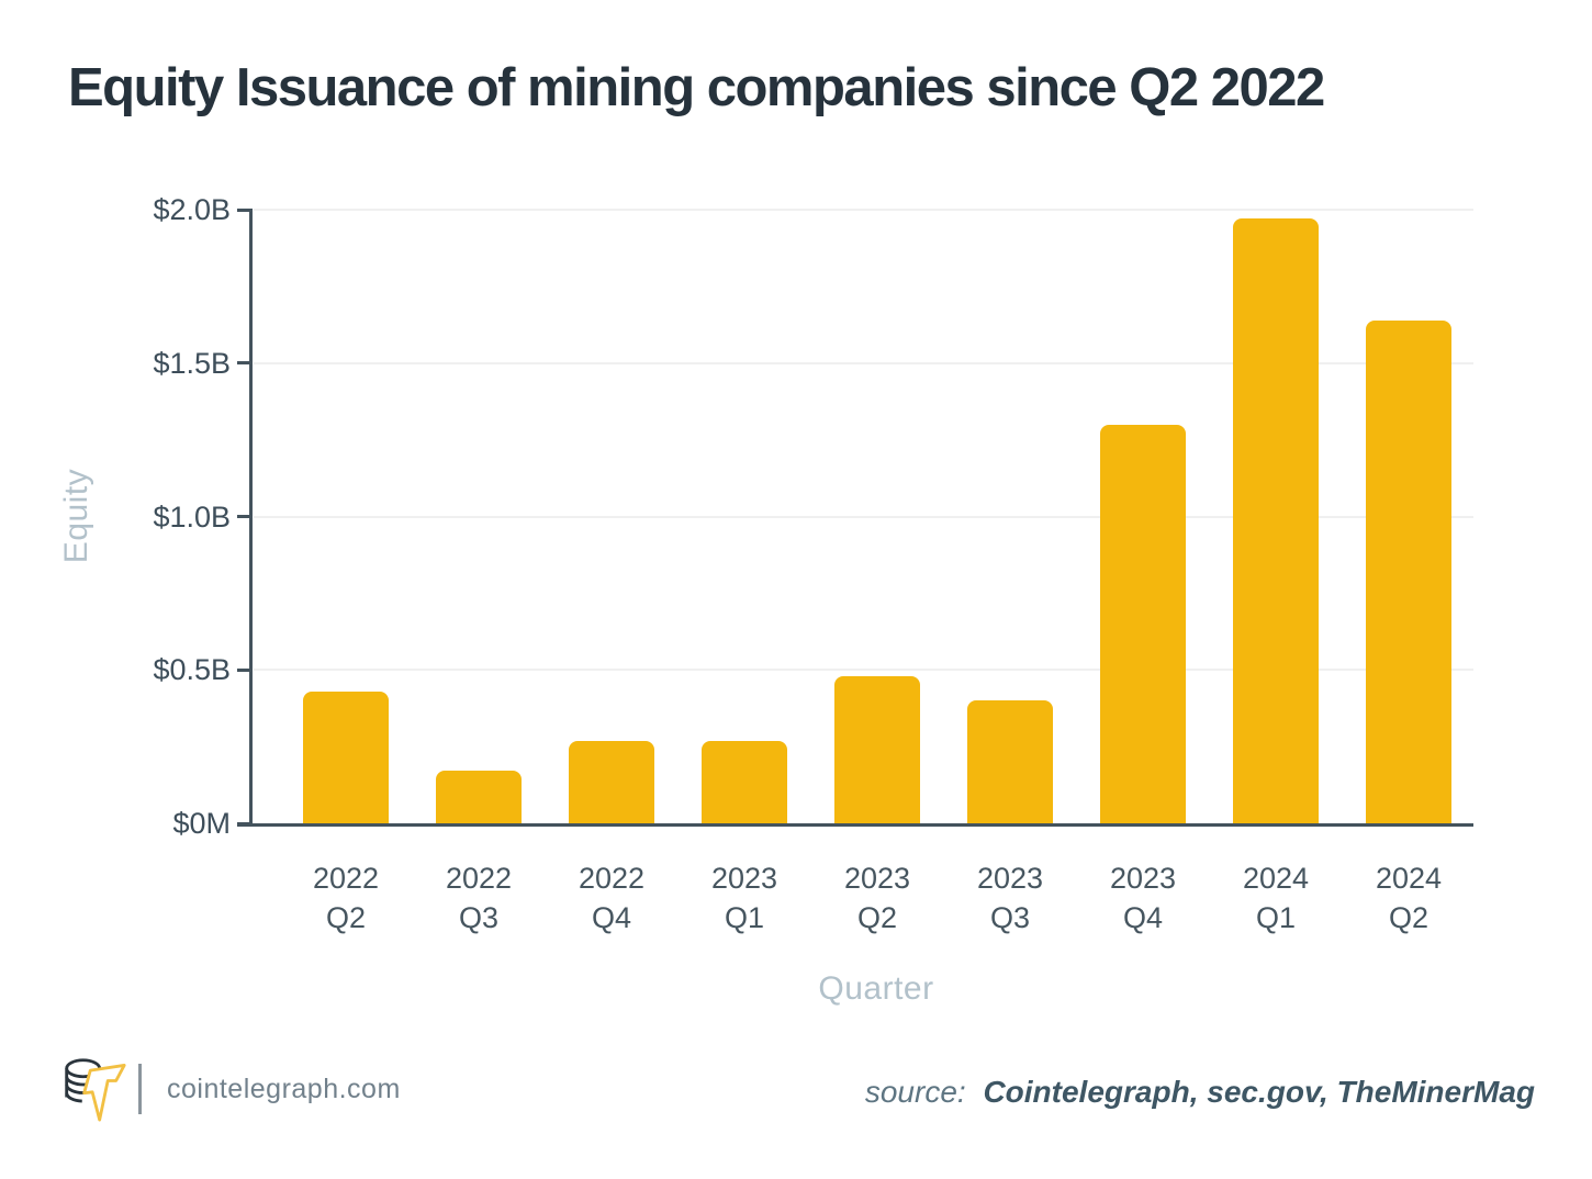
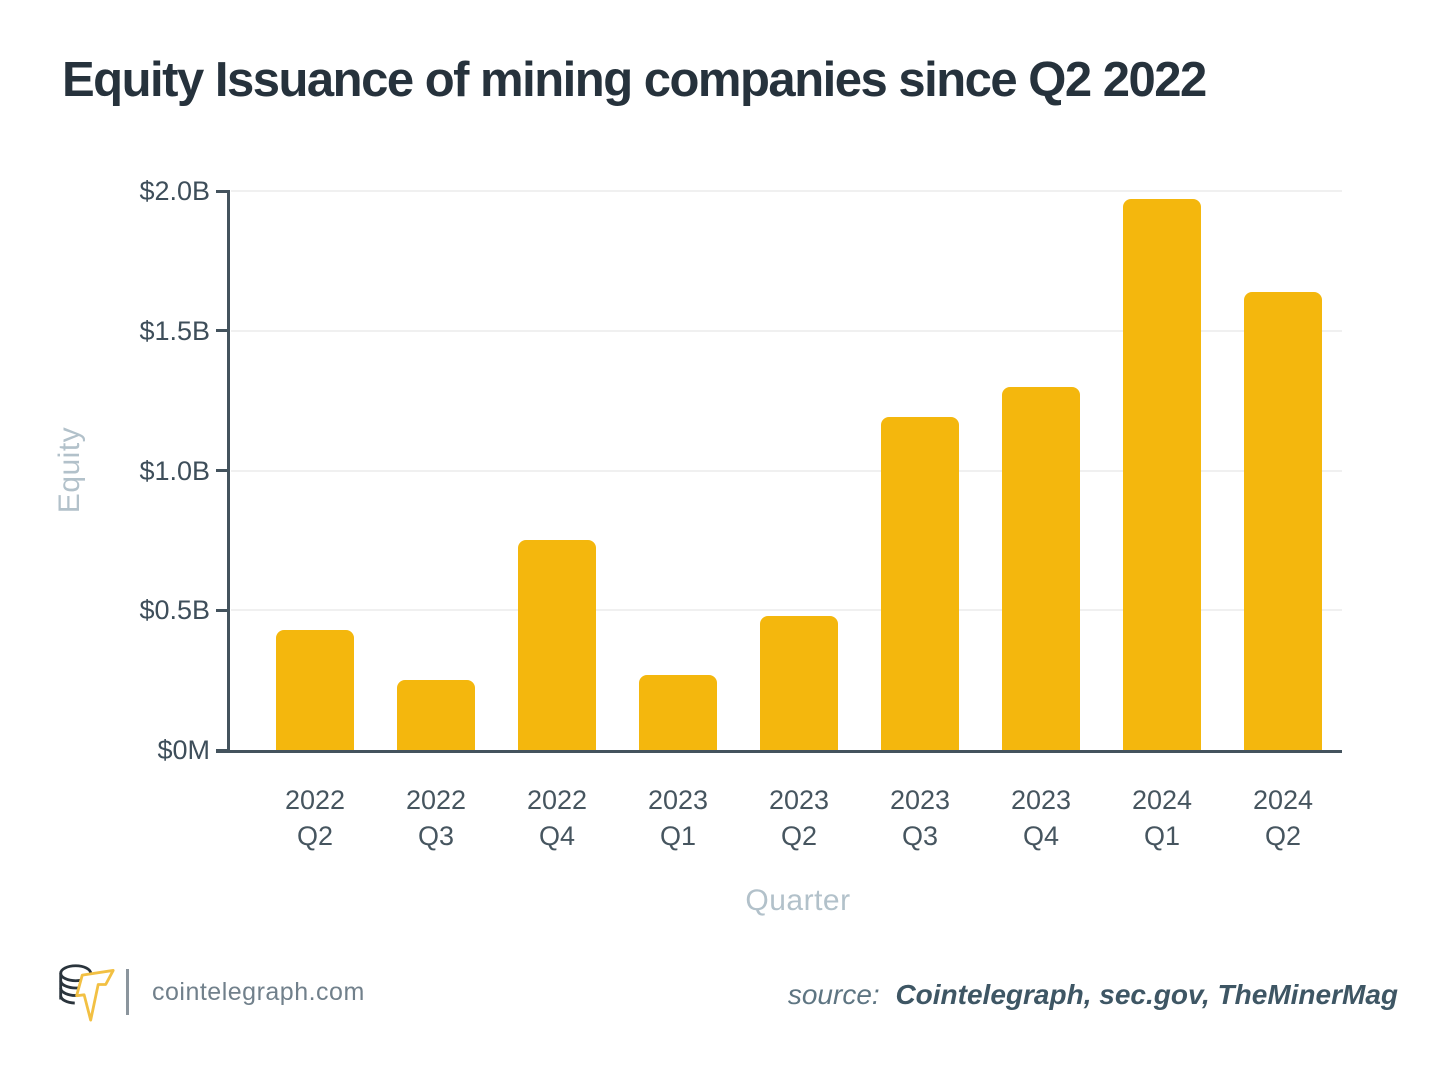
2022 Q3: $0.17B -> $0.25B
2022 Q4: $0.27B -> $0.75B
2023 Q3: $0.40B -> $1.19B
